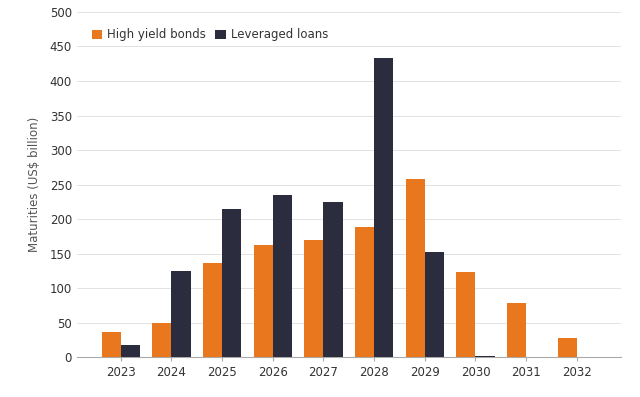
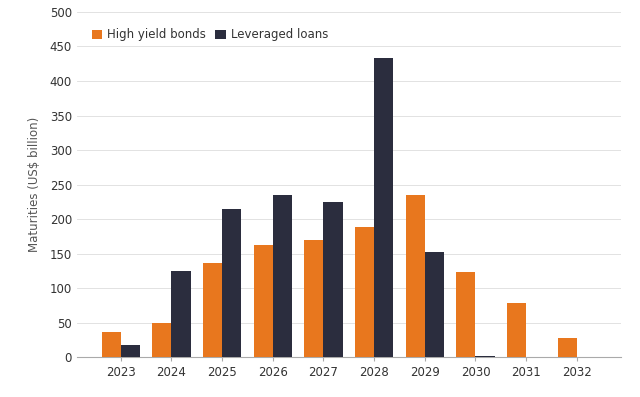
High yield bonds/2029: 258 -> 235
